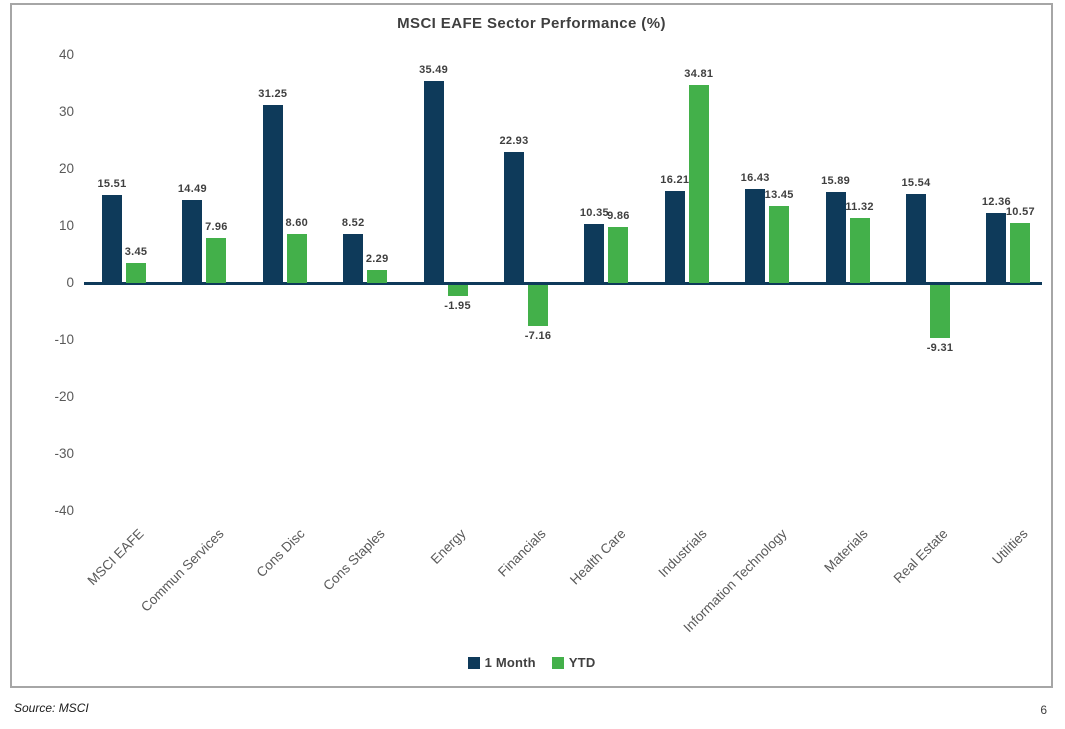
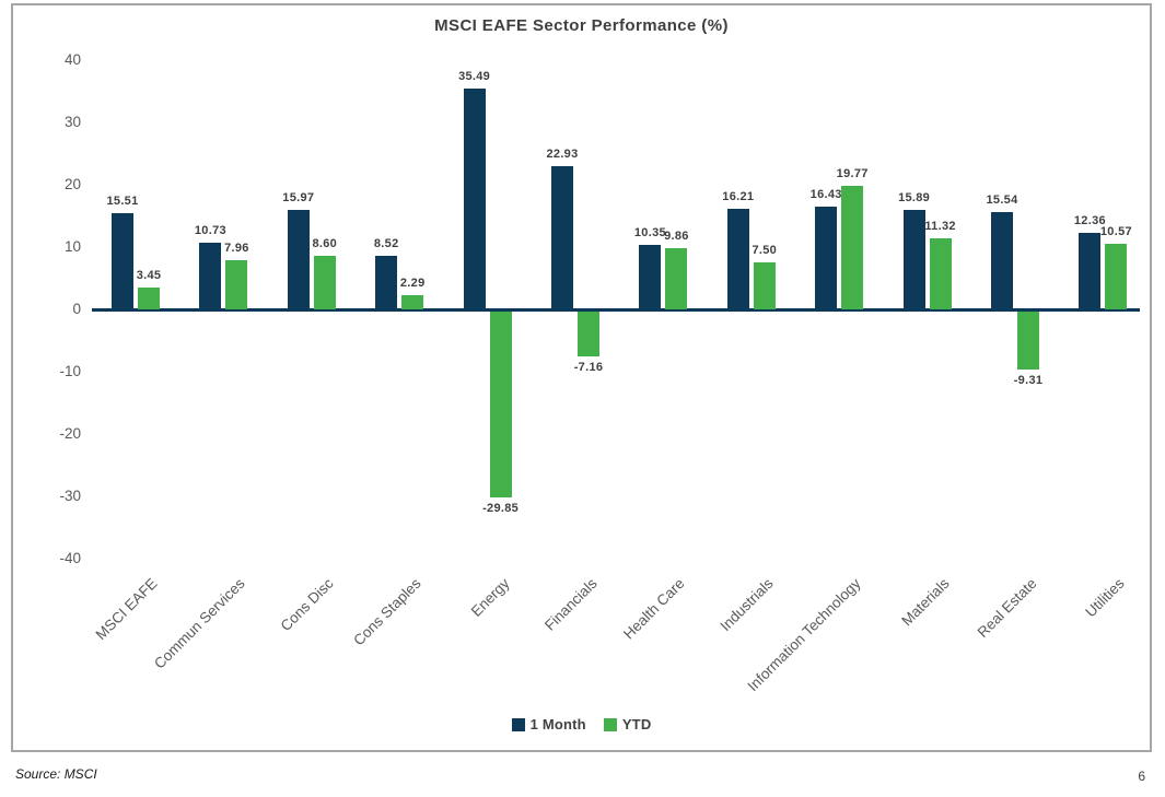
1 Month/Commun Services: 14.49 -> 10.73
1 Month/Cons Disc: 31.25 -> 15.97
YTD/Energy: -1.95 -> -29.85
YTD/Industrials: 34.81 -> 7.50
YTD/Information Technology: 13.45 -> 19.77
